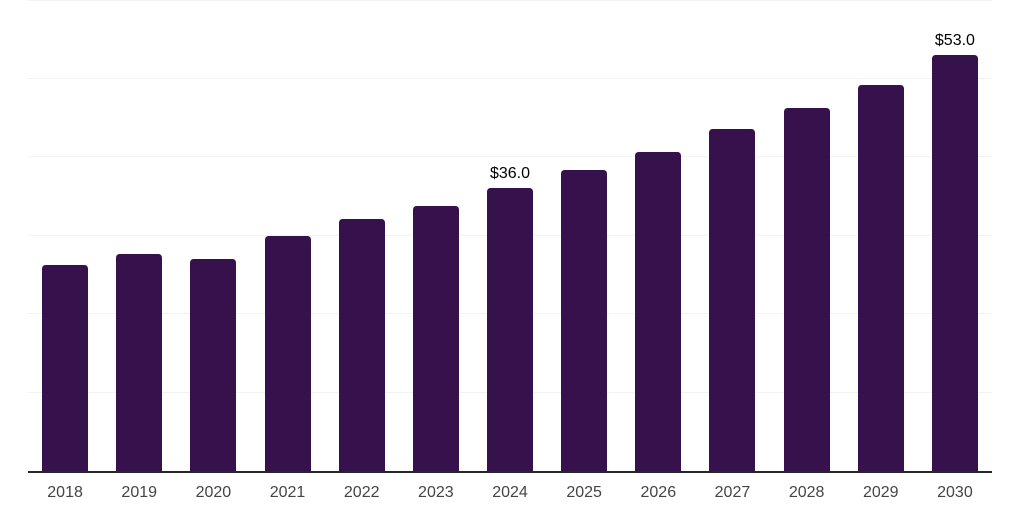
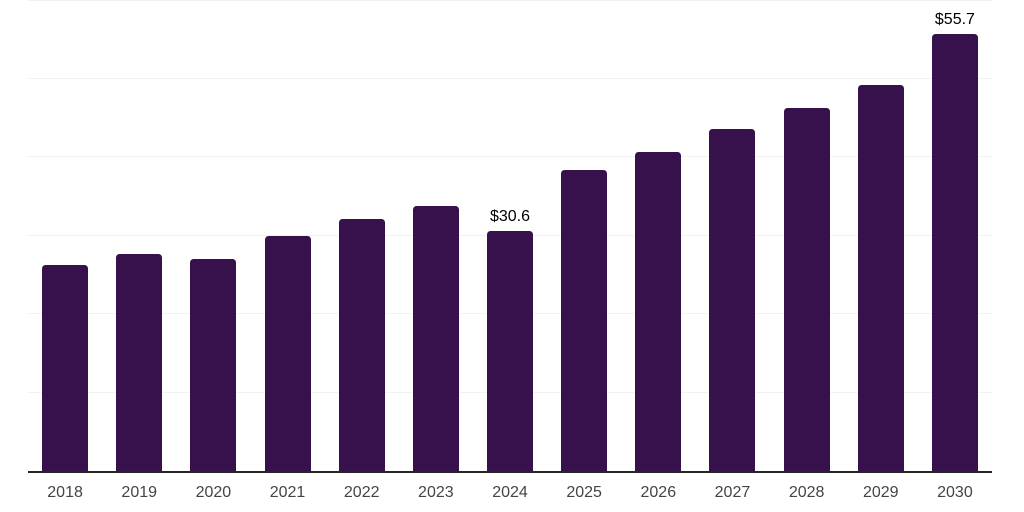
2024: $36.0 -> $30.6
2030: $53.0 -> $55.7
